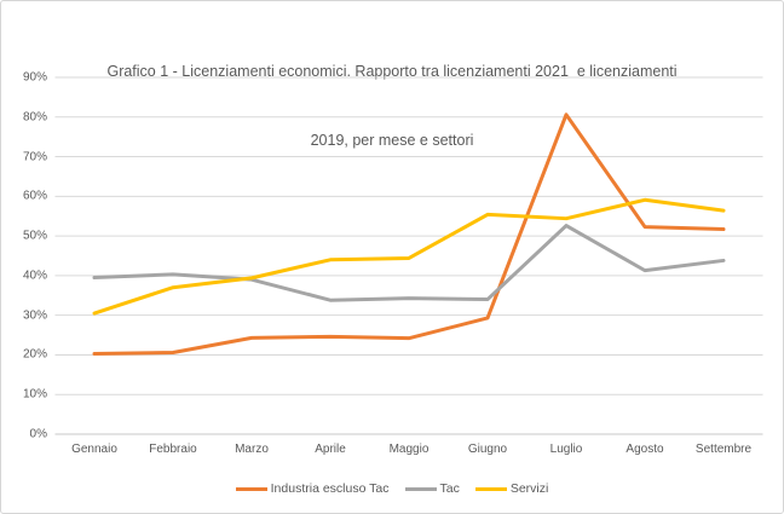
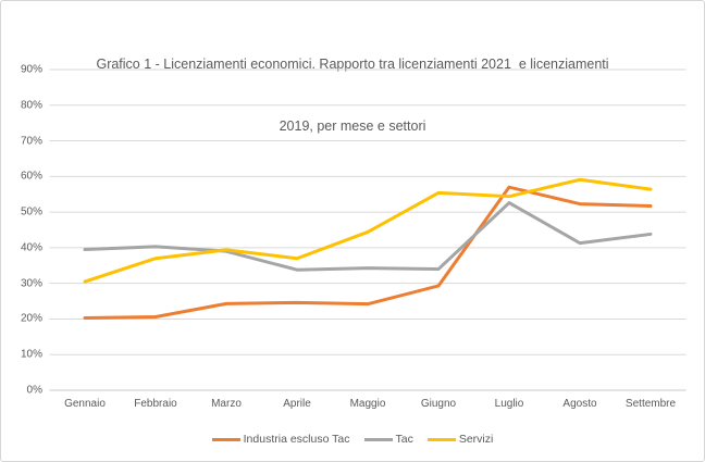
Servizi/Aprile: 44% -> 37%
Industria escluso Tac/Luglio: 81% -> 57%
